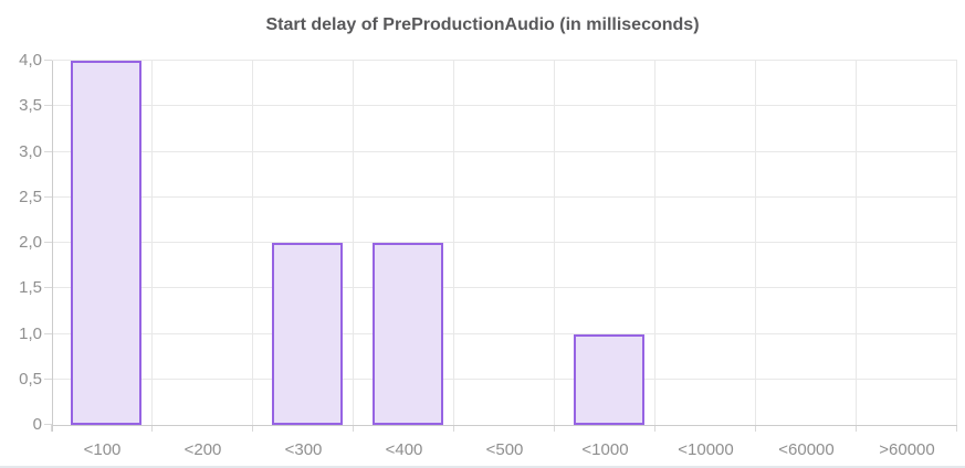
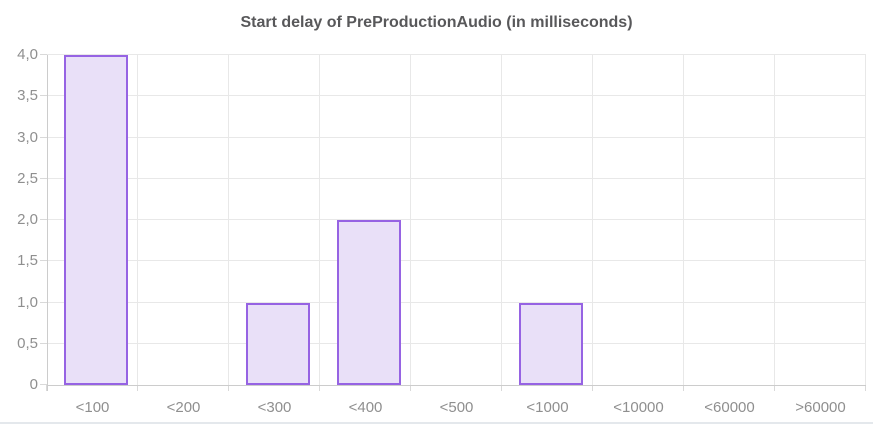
<300: 2 -> 1
